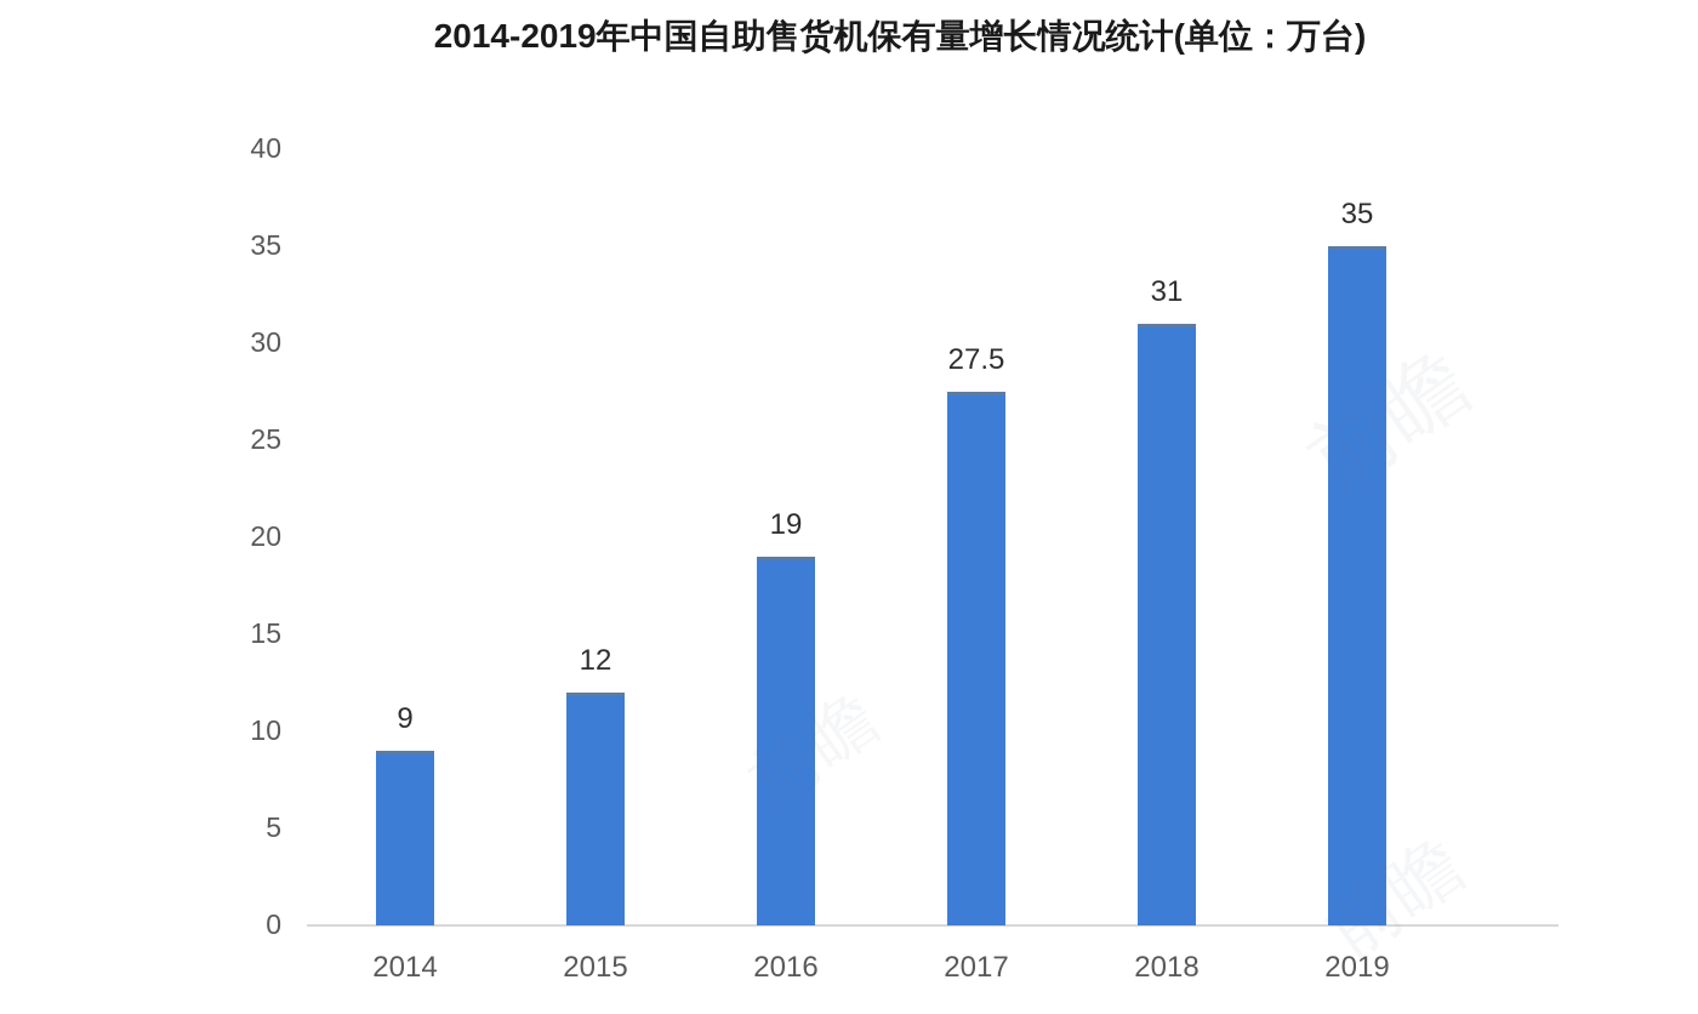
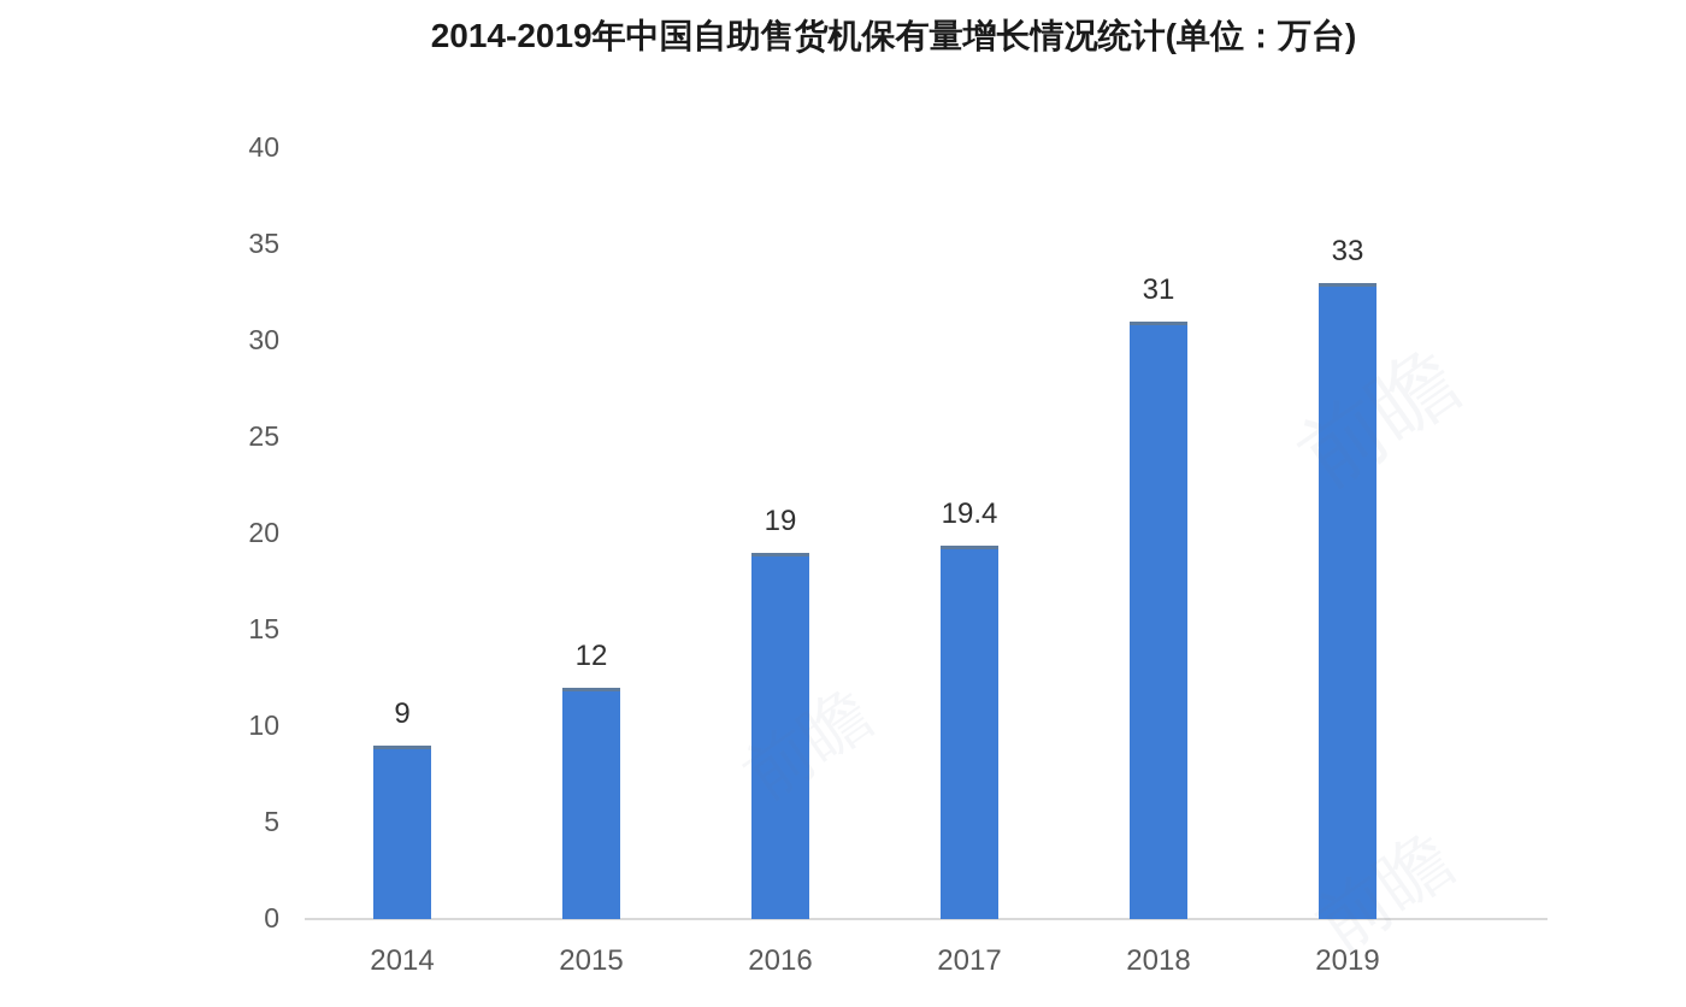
2017: 27.5 -> 19.4
2019: 35 -> 33
